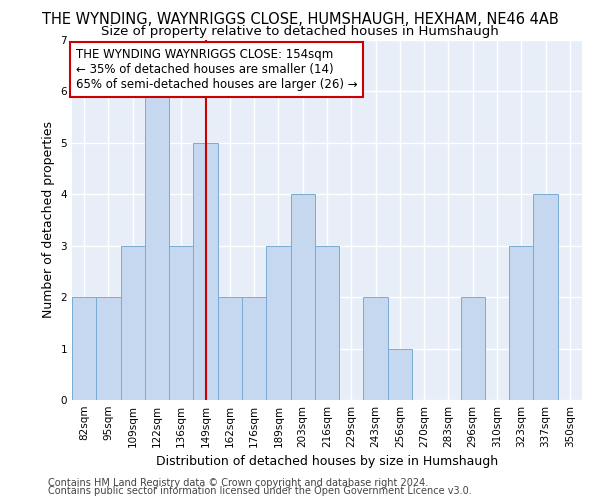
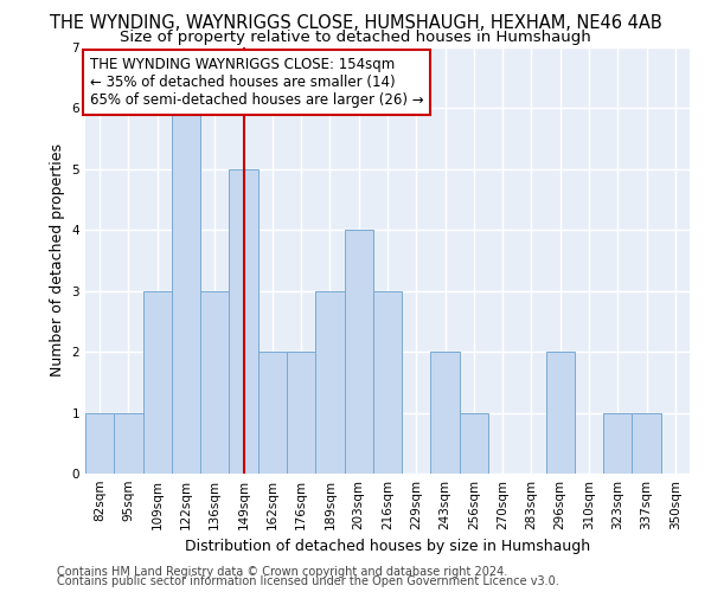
82sqm: 2 -> 1
95sqm: 2 -> 1
323sqm: 3 -> 1
337sqm: 4 -> 1
